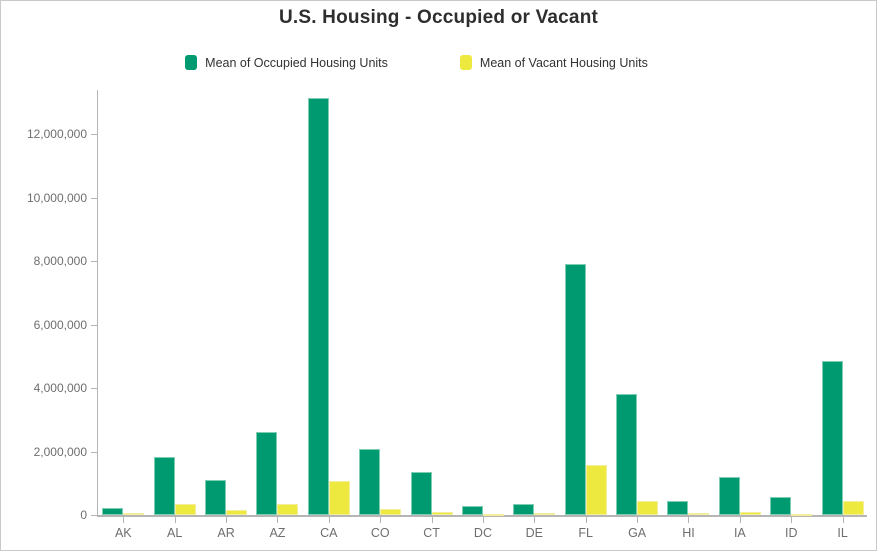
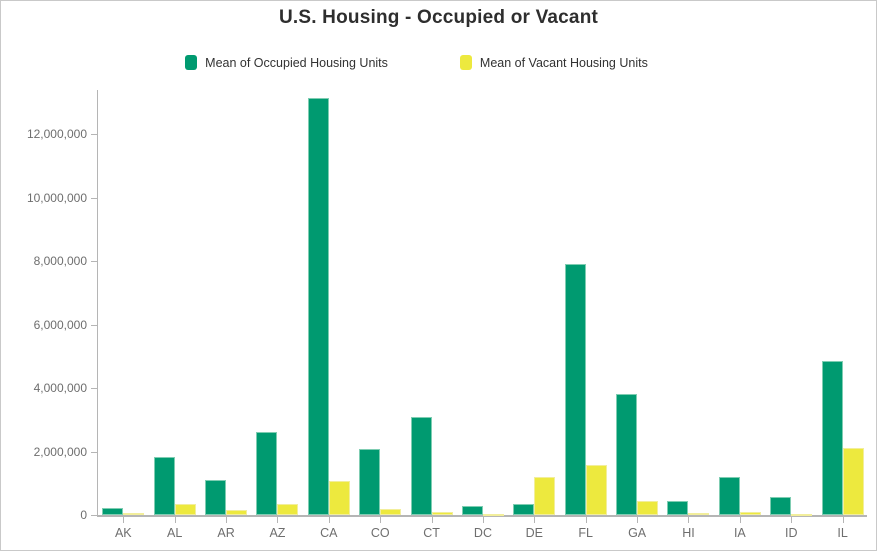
Mean of Occupied Housing Units/CT: 1300000 -> 3100000
Mean of Vacant Housing Units/DE: 100000 -> 1200000
Mean of Vacant Housing Units/IL: 400000 -> 2100000
